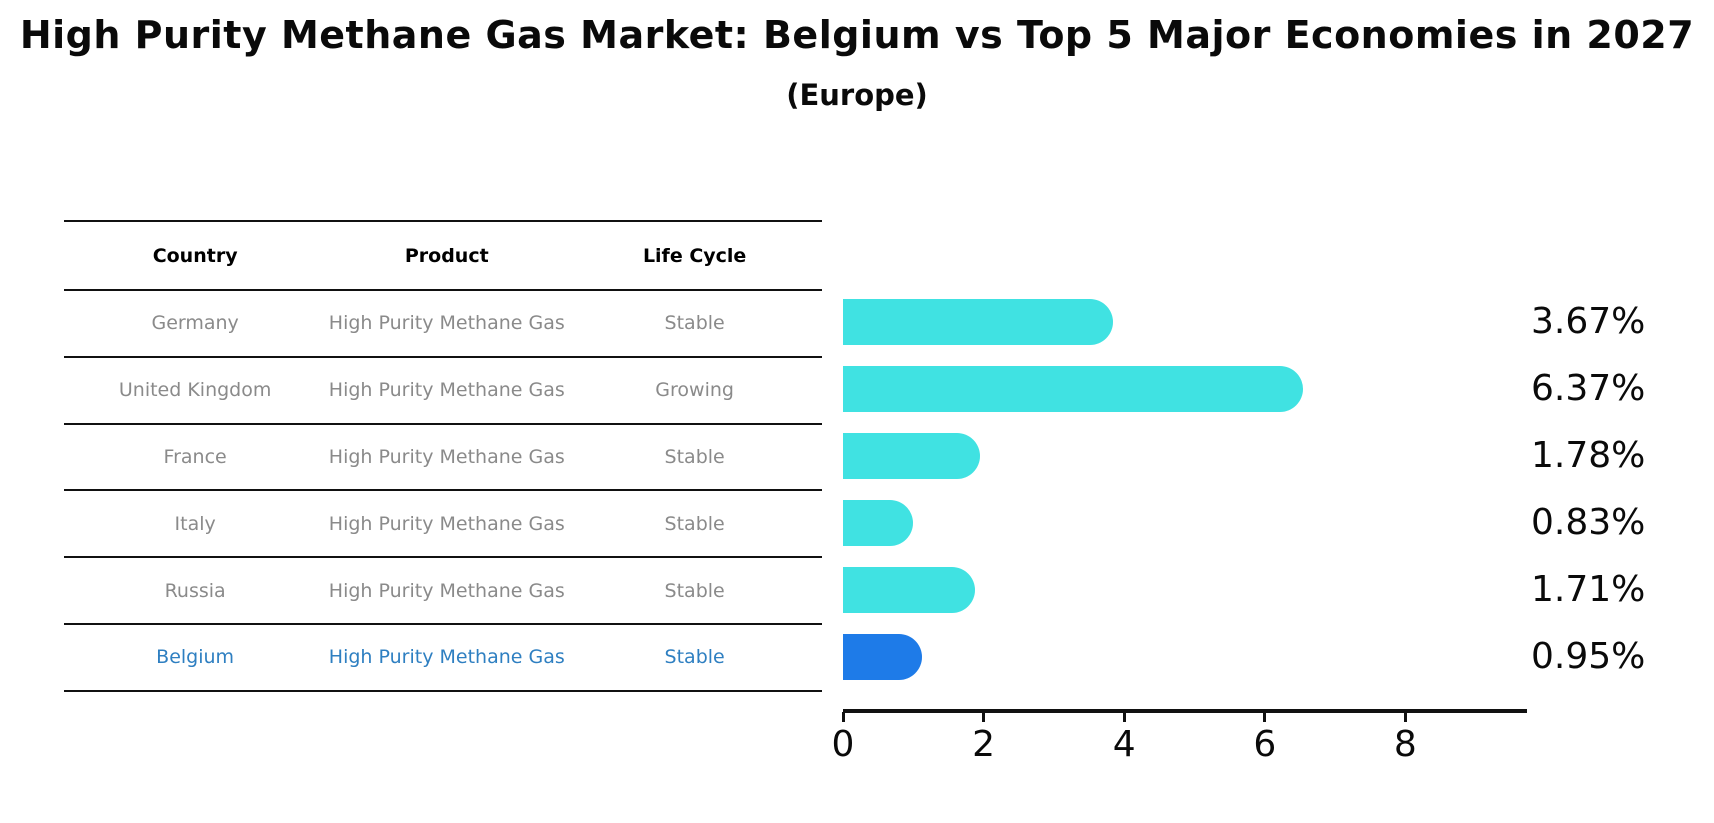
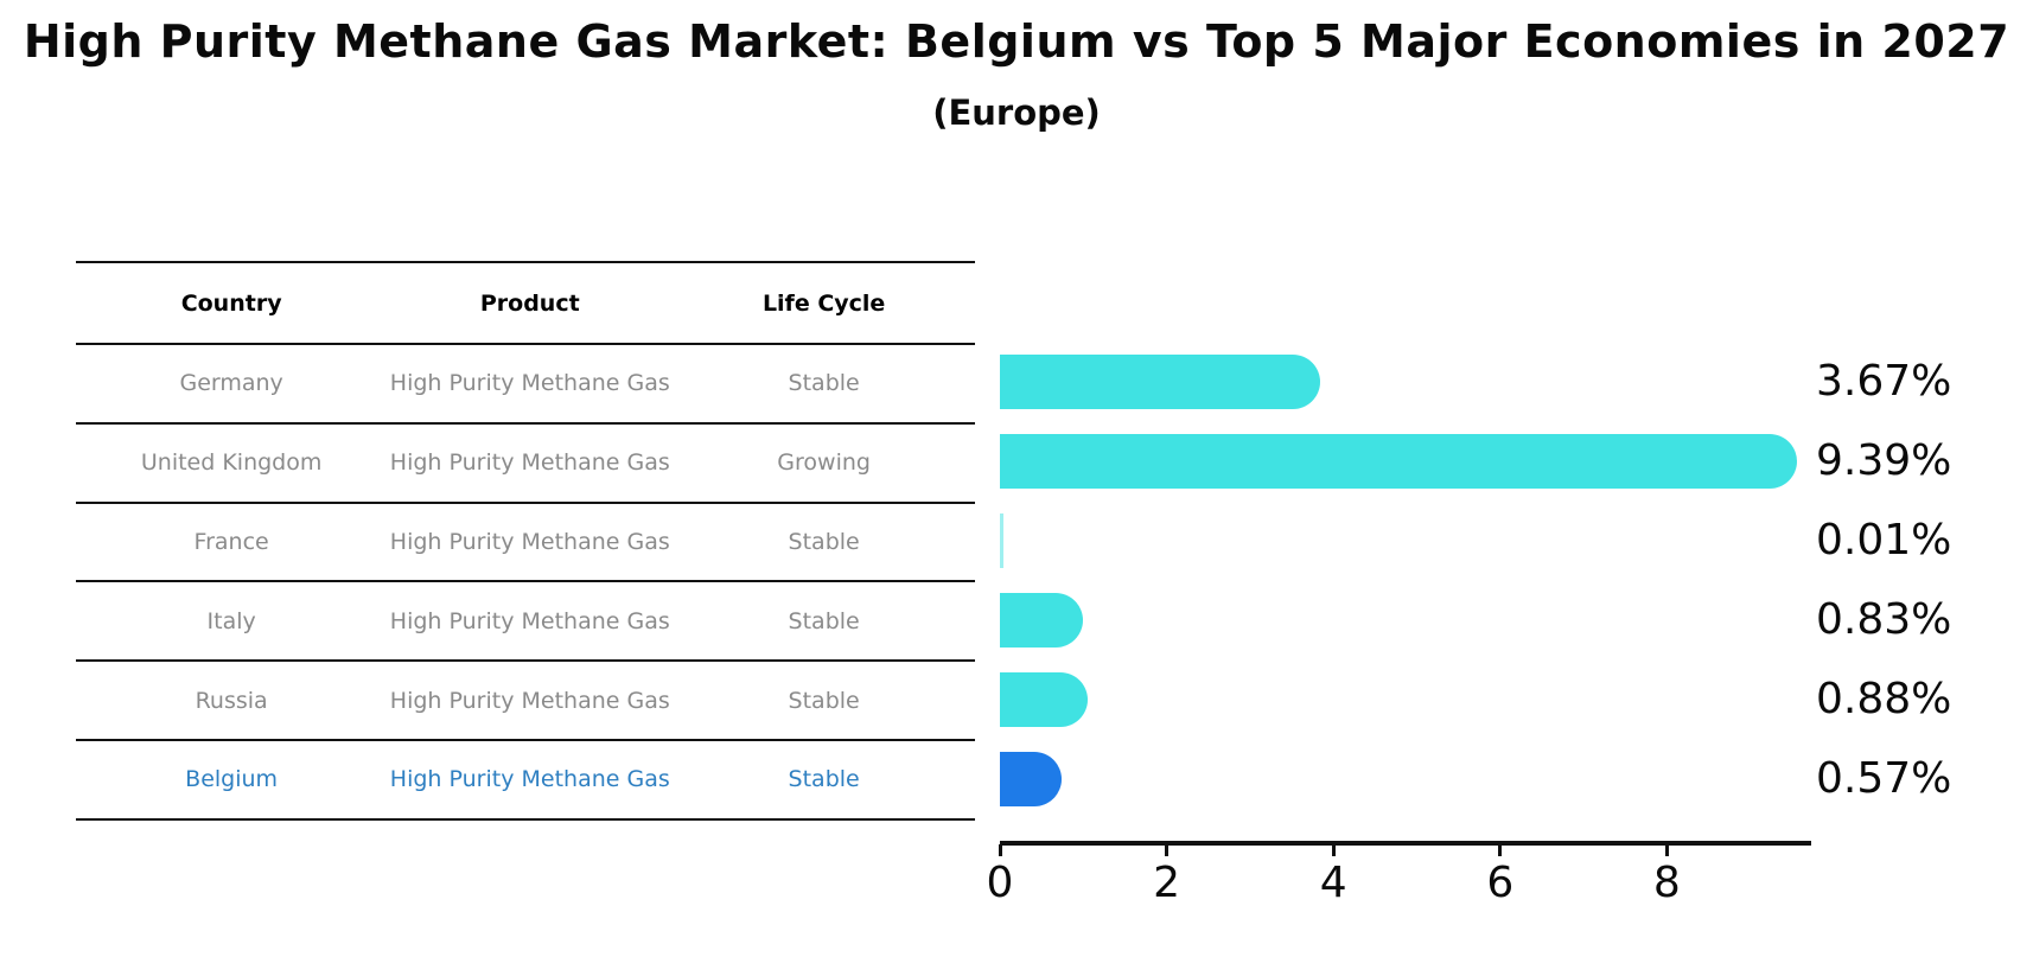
United Kingdom: 6.37% -> 9.39%
France: 1.78% -> 0.01%
Russia: 1.71% -> 0.88%
Belgium: 0.95% -> 0.57%
